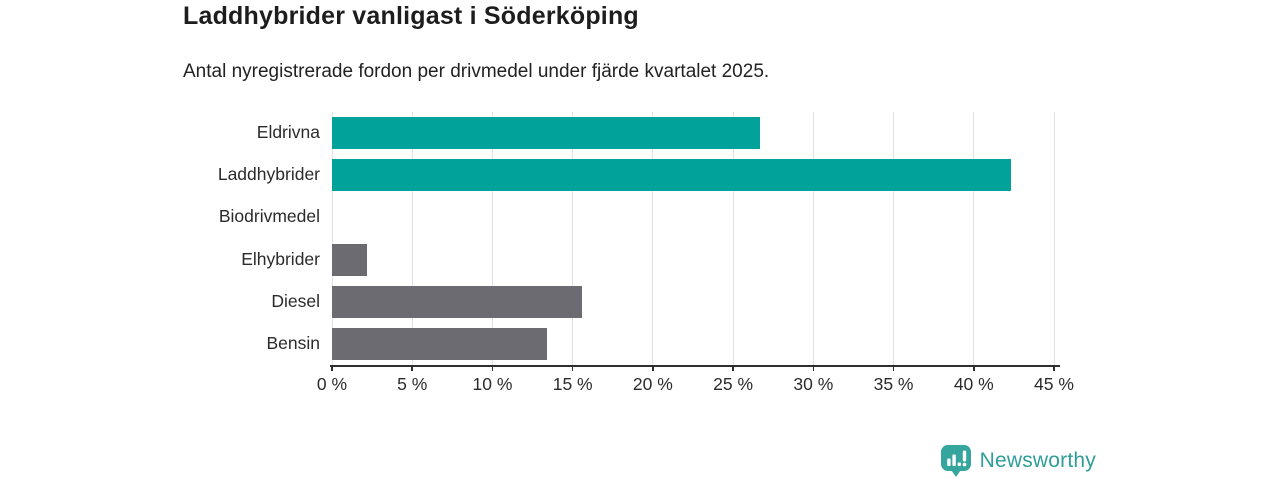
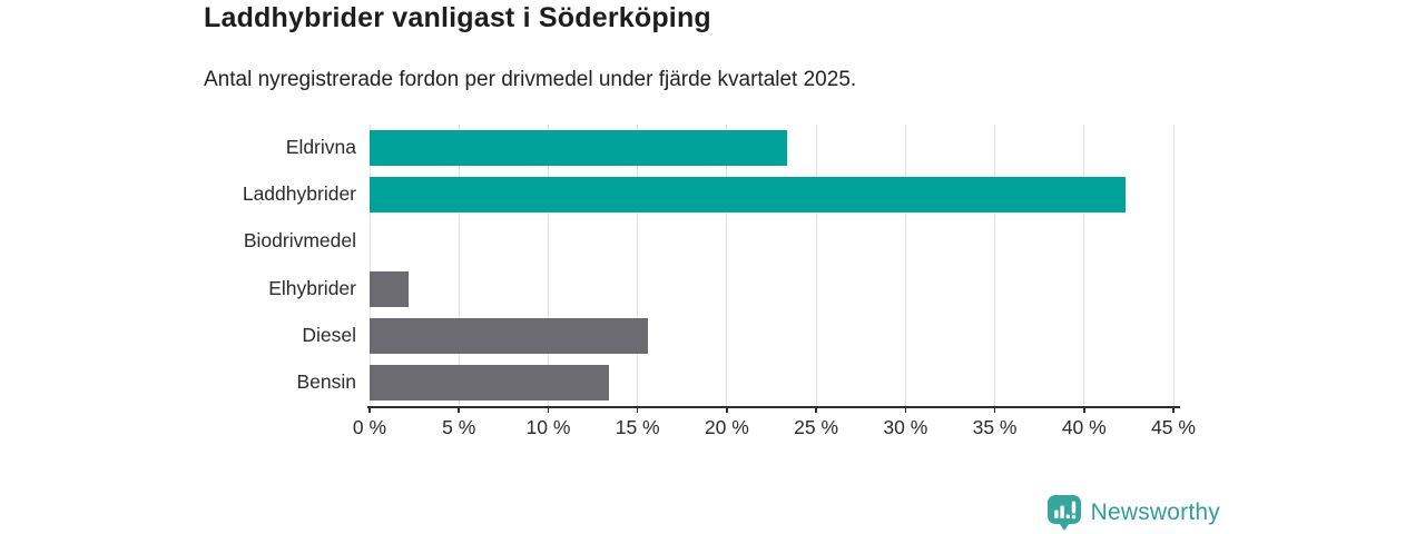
Eldrivna: 26.7% -> 23.4%
